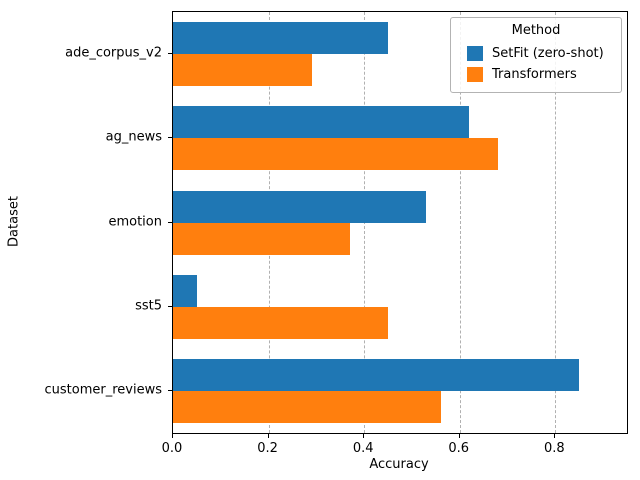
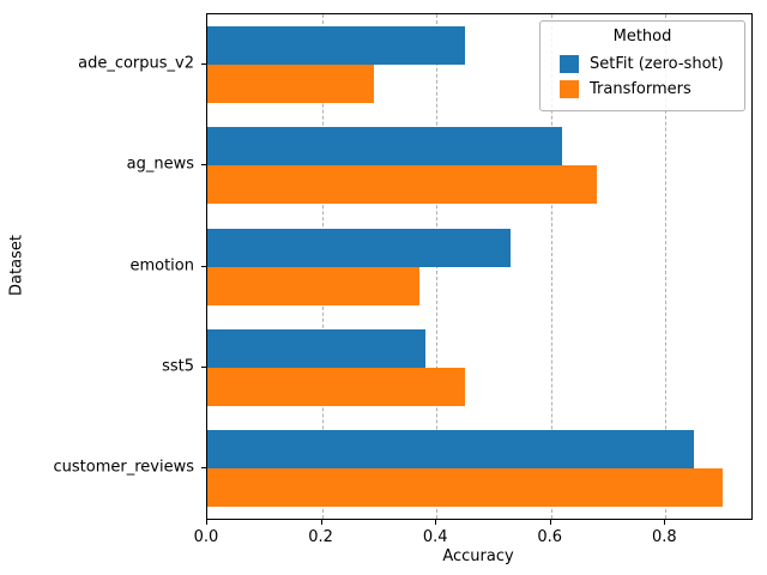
SetFit (zero-shot)/sst5: 0.05 -> 0.38
Transformers/customer_reviews: 0.56 -> 0.90
